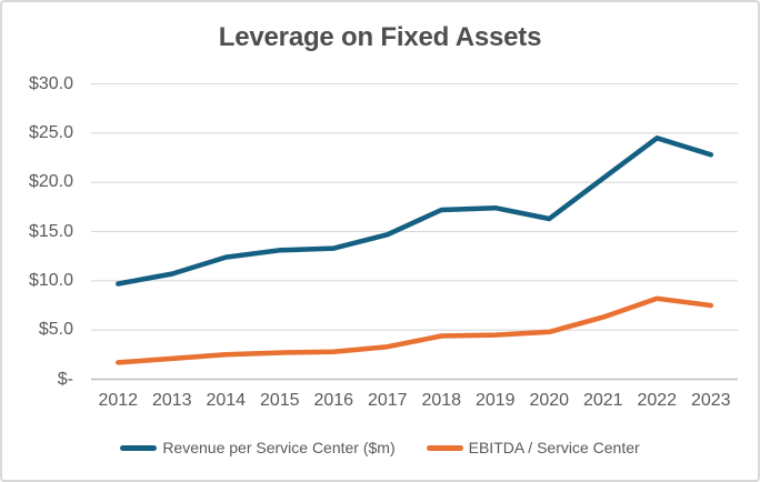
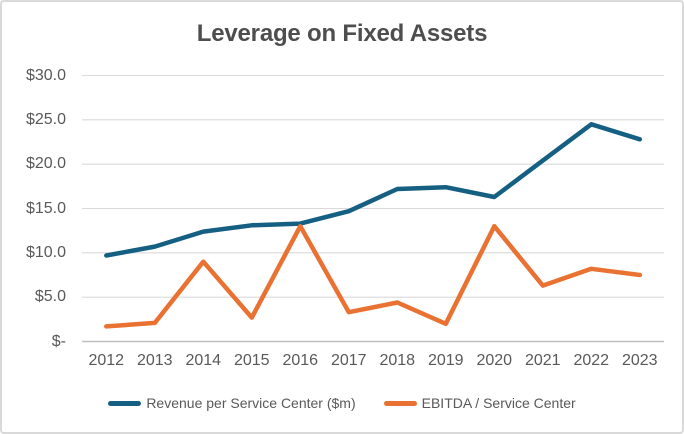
EBITDA / Service Center/2014: $2 -> $9
EBITDA / Service Center/2016: $3 -> $13
EBITDA / Service Center/2019: $4 -> $2
EBITDA / Service Center/2020: $5 -> $13
